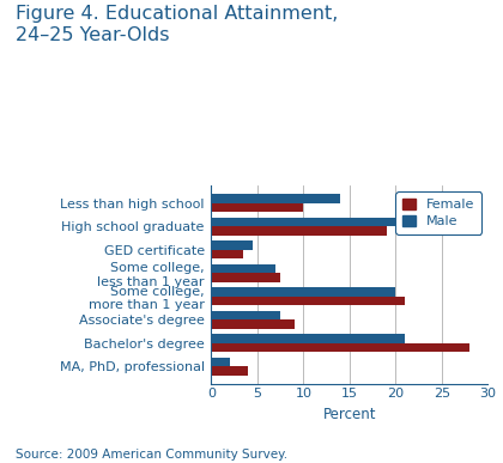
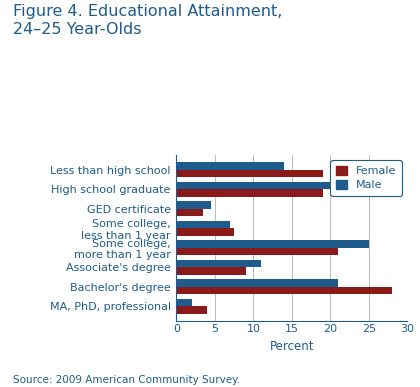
Female/Less than high school: 10.0 -> 19.0
Male/Some college, more than 1 year: 20.0 -> 25.0
Male/Associate's degree: 7.5 -> 11.0
